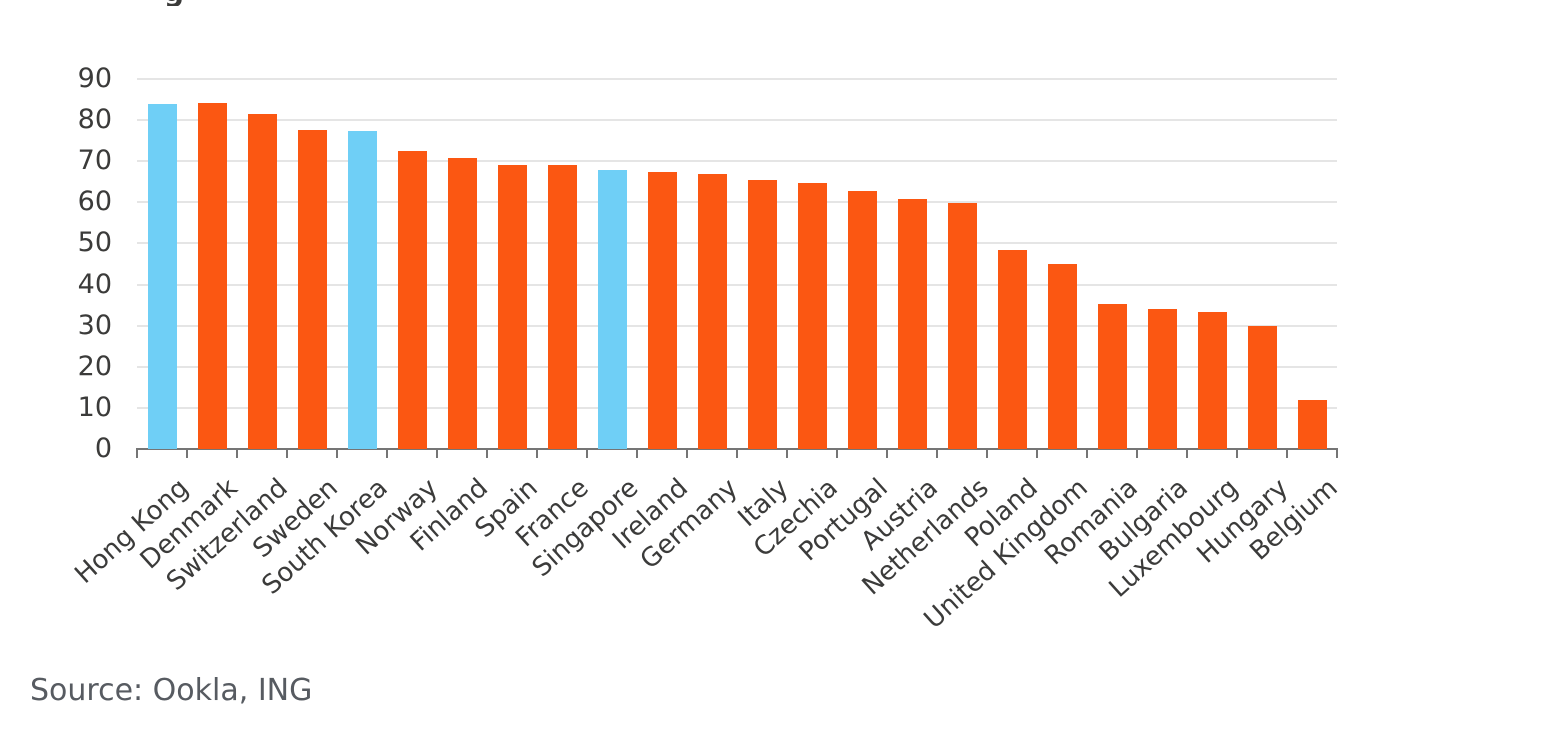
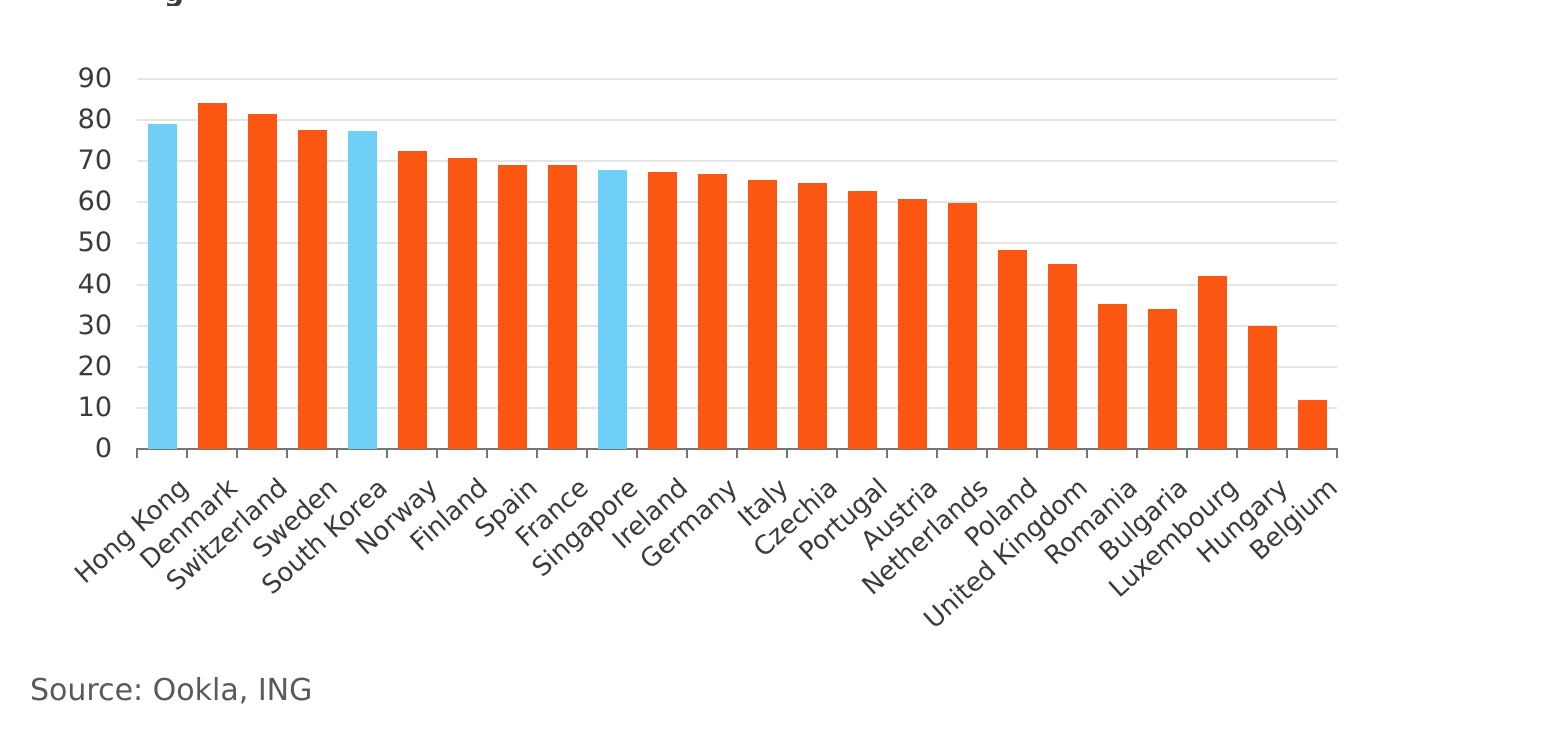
Hong Kong: 84 -> 79
Luxembourg: 33 -> 42
